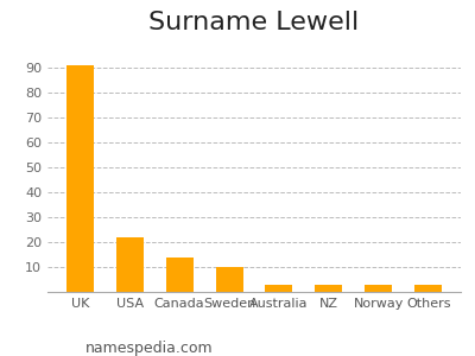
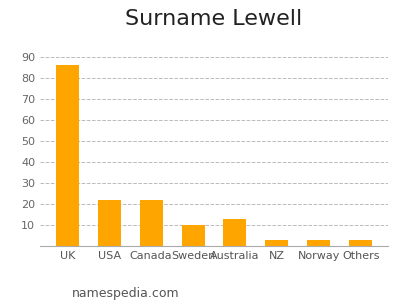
UK: 91 -> 86
Canada: 14 -> 22
Australia: 3 -> 13
